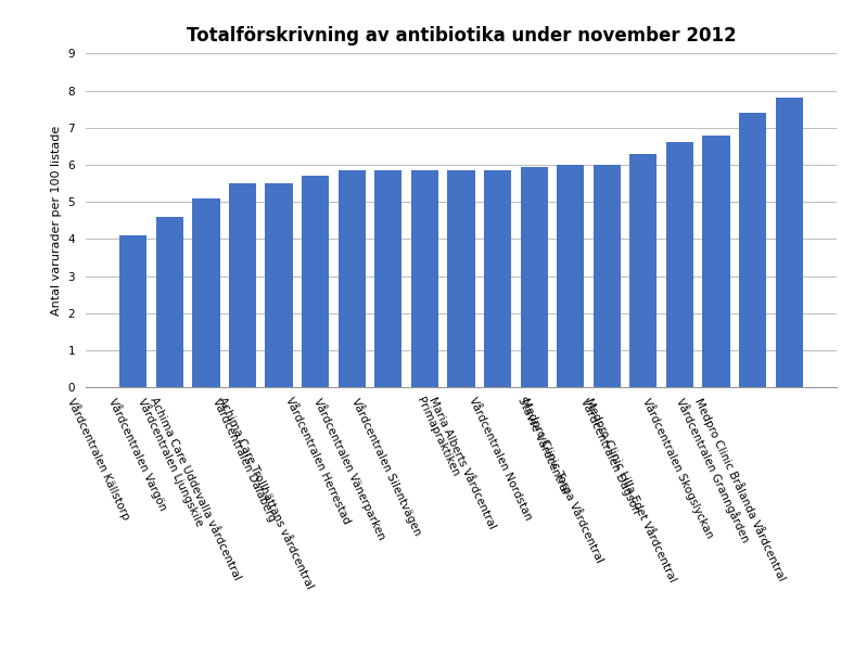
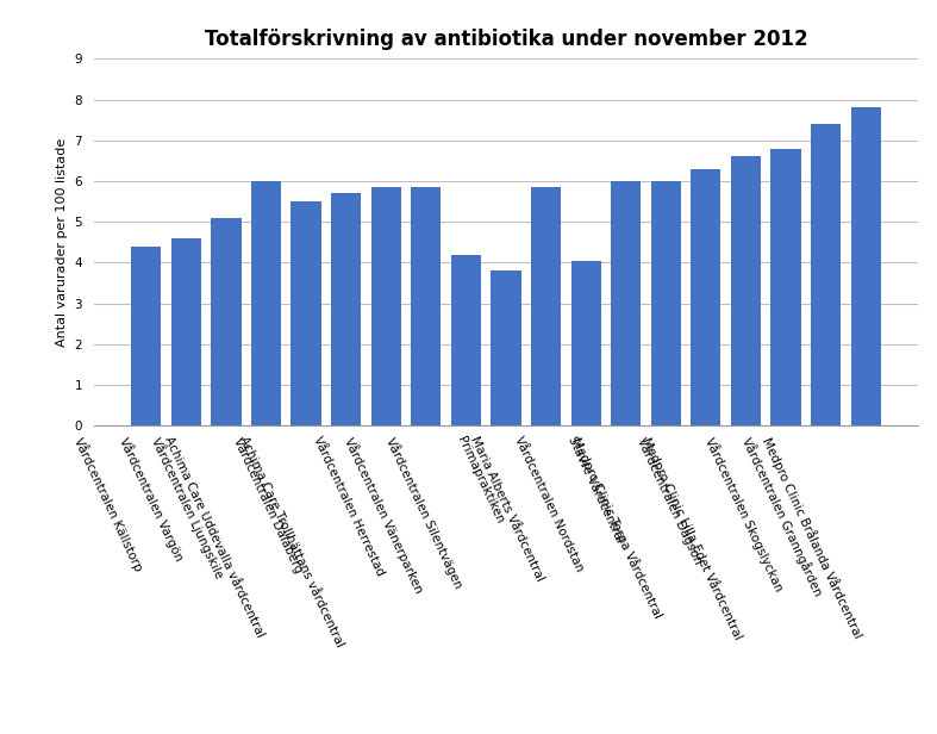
Vårdcentralen Källstorp: 4.10 -> 4.40
Achima Care Uddevalla vårdcentral: 5.50 -> 6.00
Vårdcentralen Silentvägen: 5.85 -> 4.20
Primapraktiken: 5.85 -> 3.80
Vårdcentralen Nordstan: 5.95 -> 4.05
